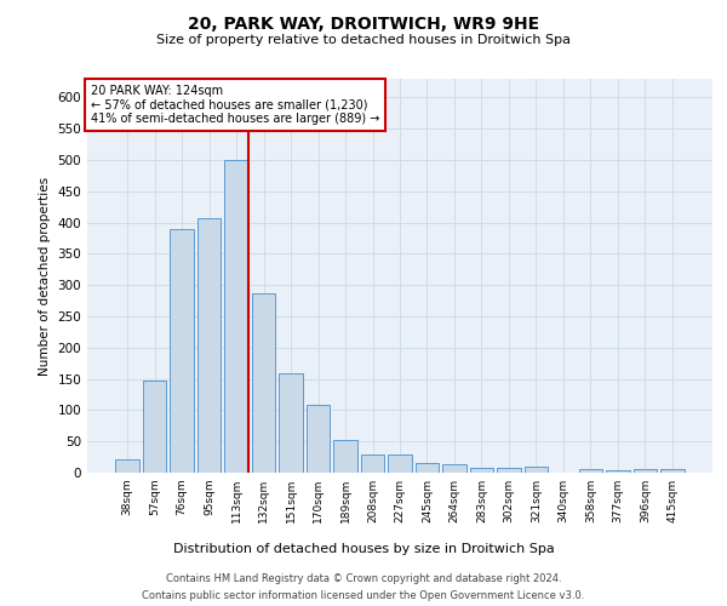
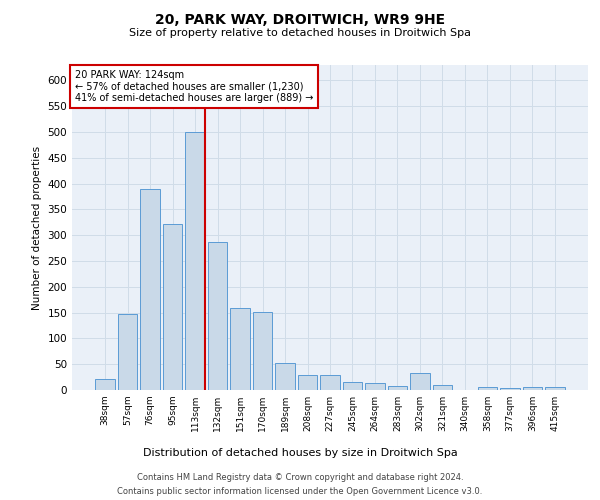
95sqm: 408 -> 322
170sqm: 108 -> 152
302sqm: 8 -> 32
